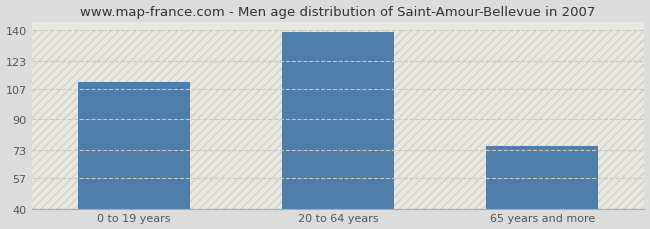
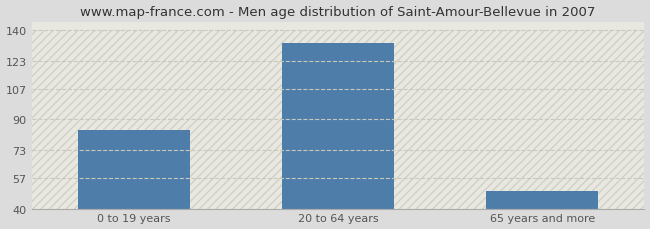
0 to 19 years: 111 -> 84
20 to 64 years: 139 -> 133
65 years and more: 75 -> 50
